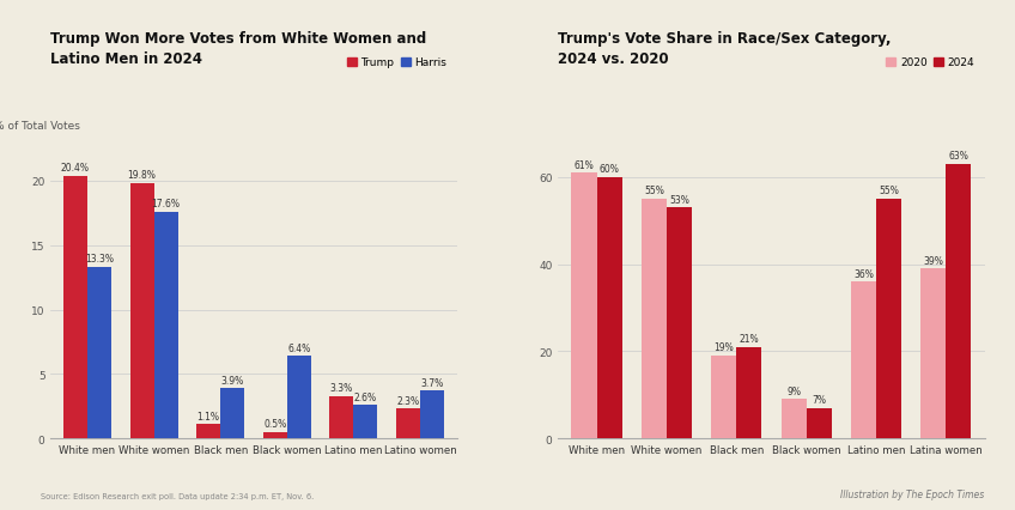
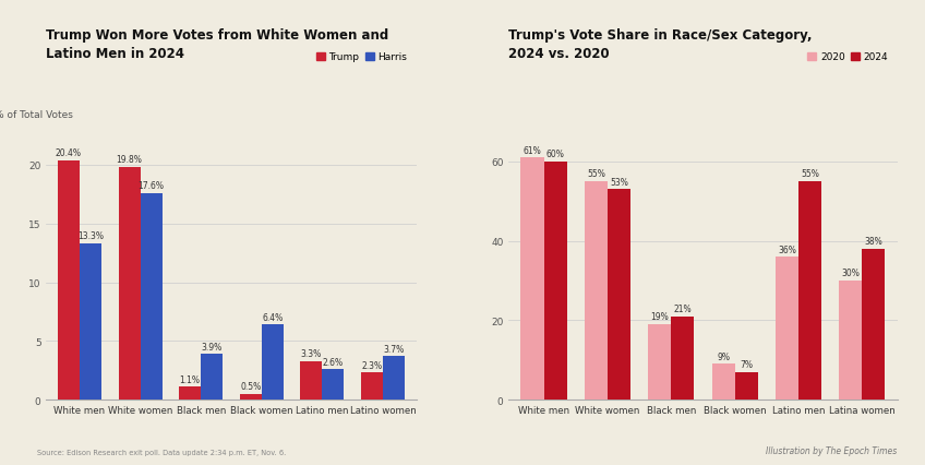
2020/Latina women: 39% -> 30%
2024/Latina women: 63% -> 38%
